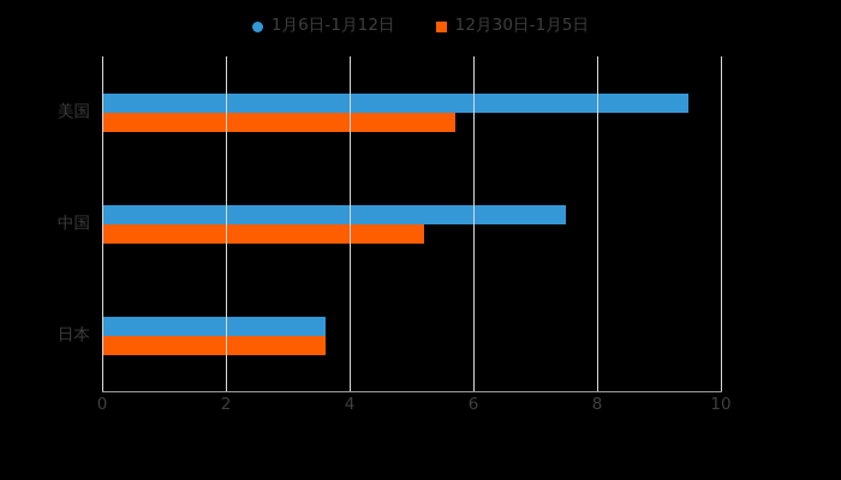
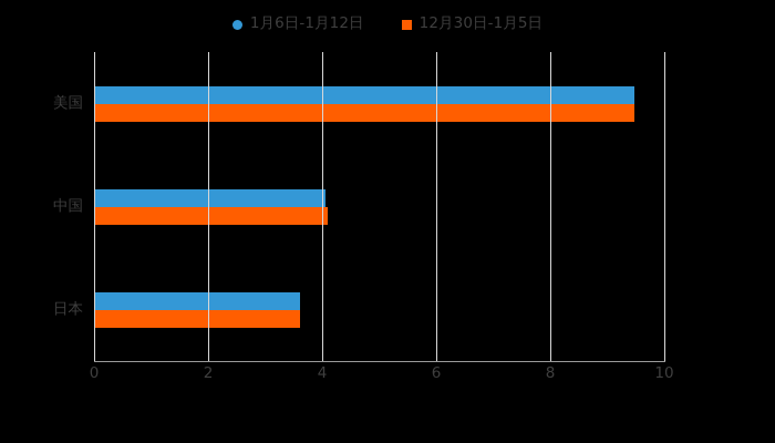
12月30日-1月5日/美国: 5.7 -> 9.5
1月6日-1月12日/中国: 7.5 -> 4.1
12月30日-1月5日/中国: 5.2 -> 4.1
